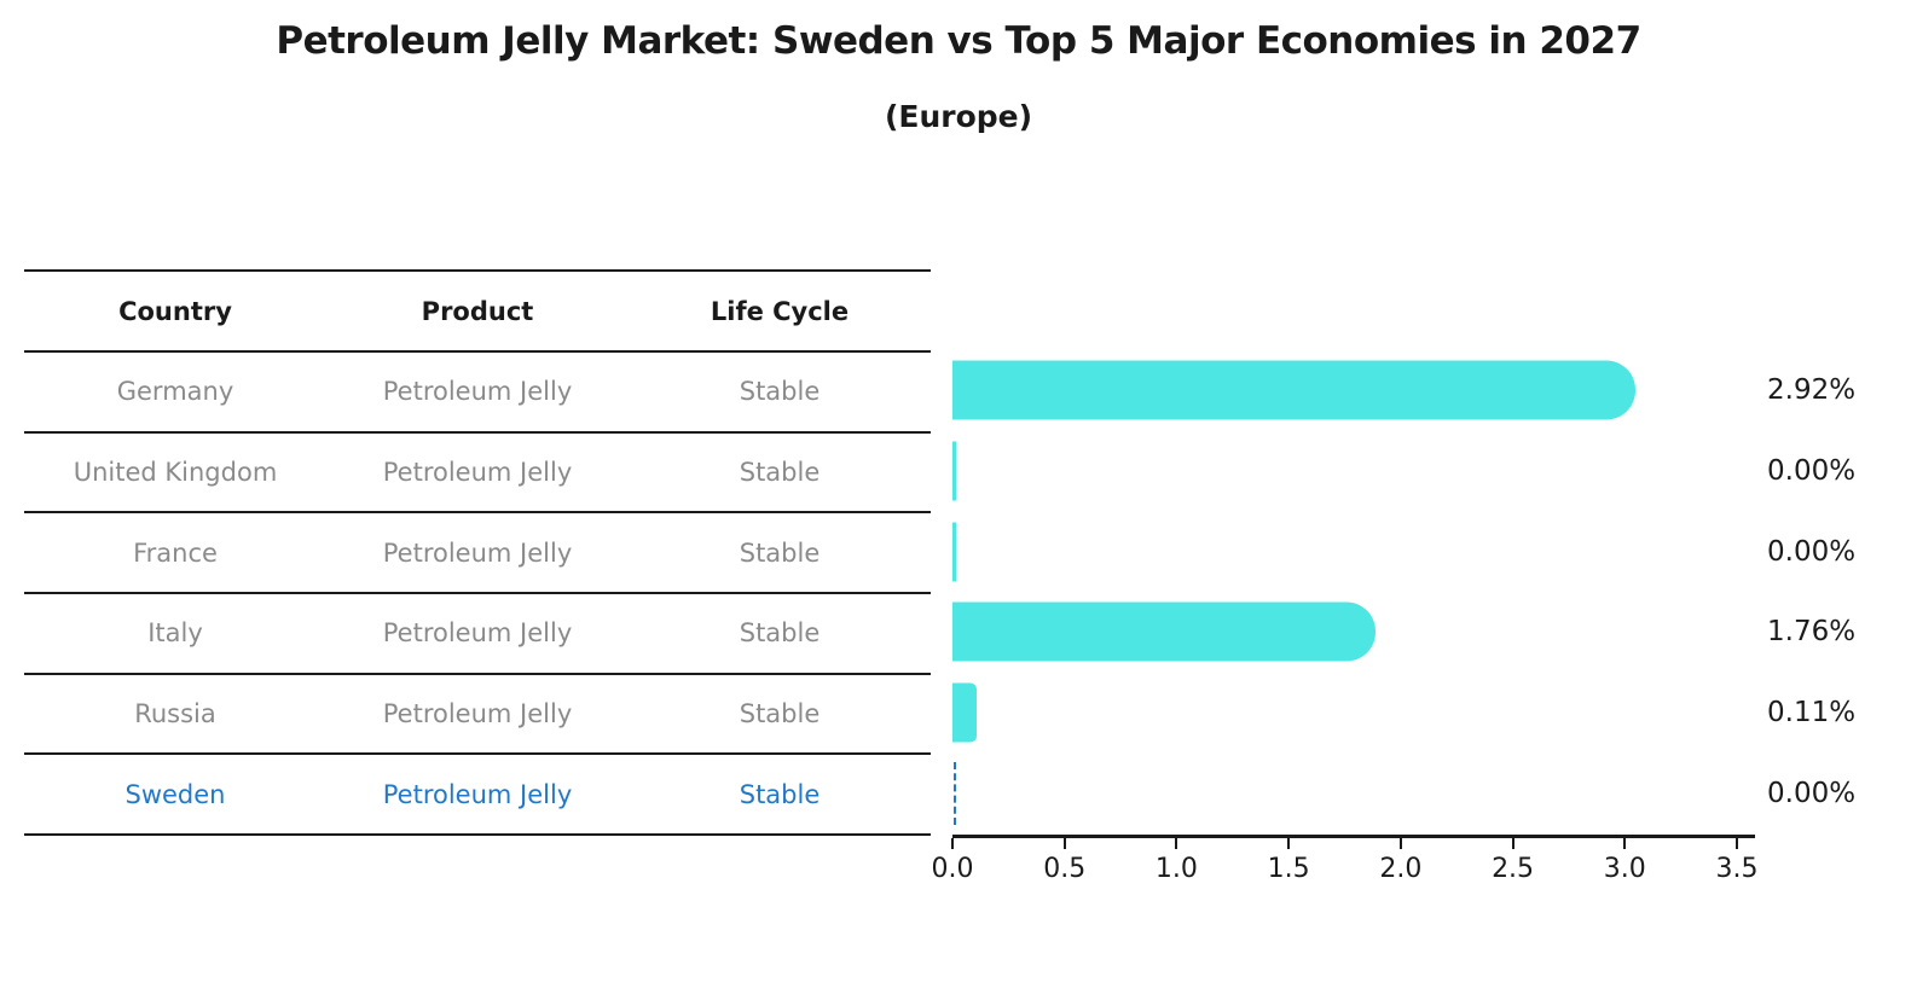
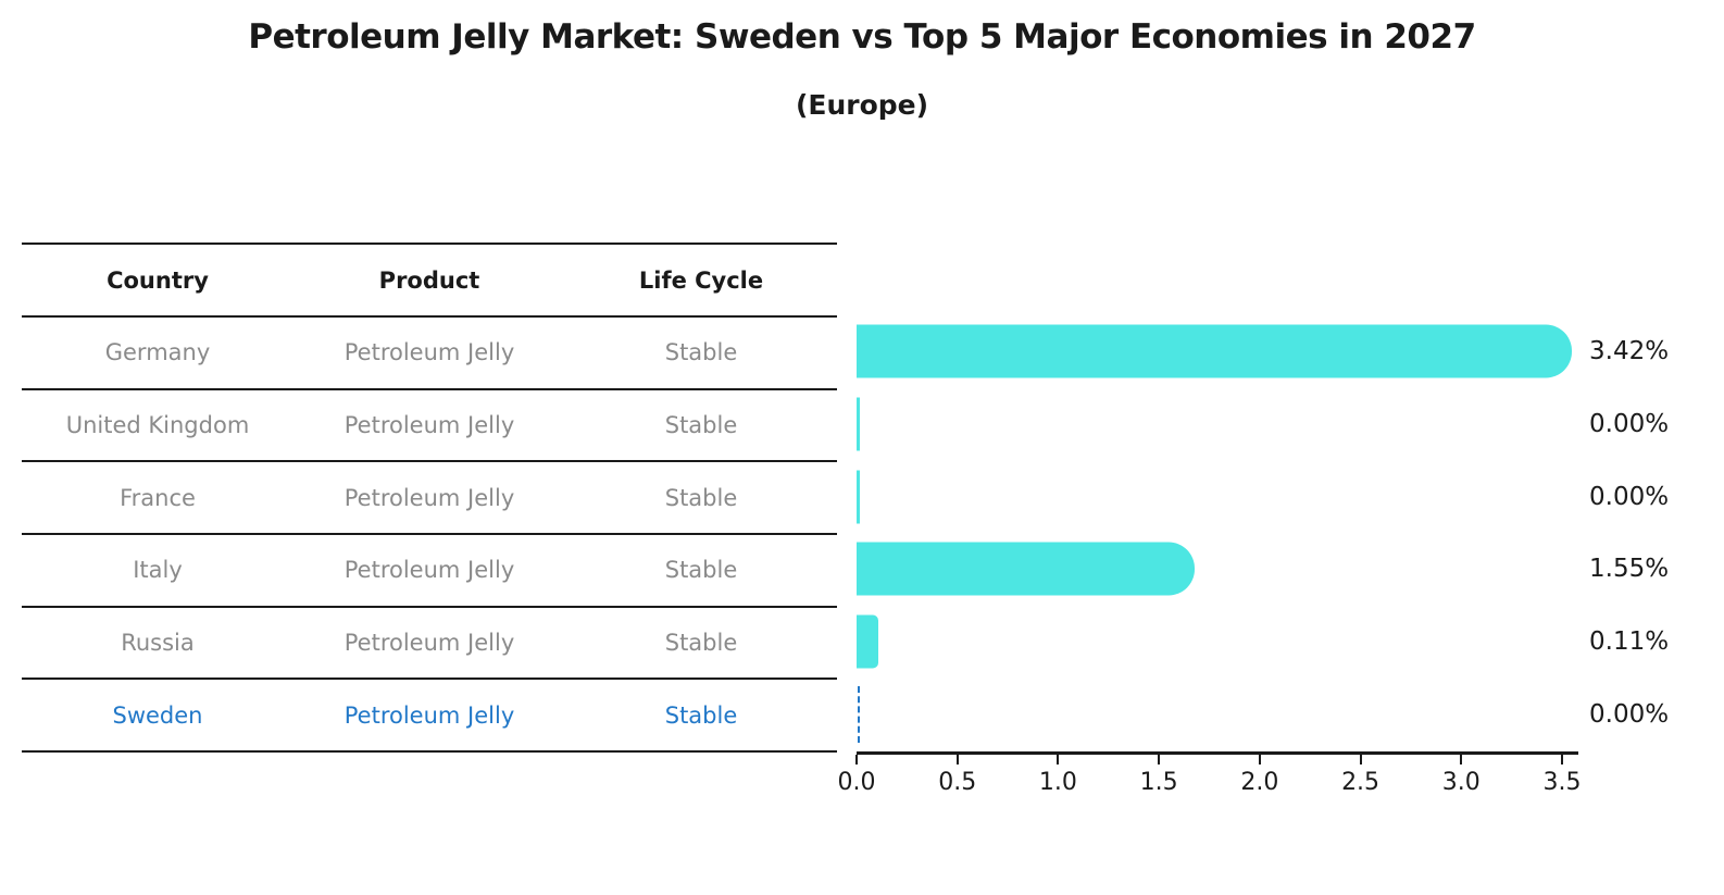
Germany: 2.92% -> 3.42%
Italy: 1.76% -> 1.55%
